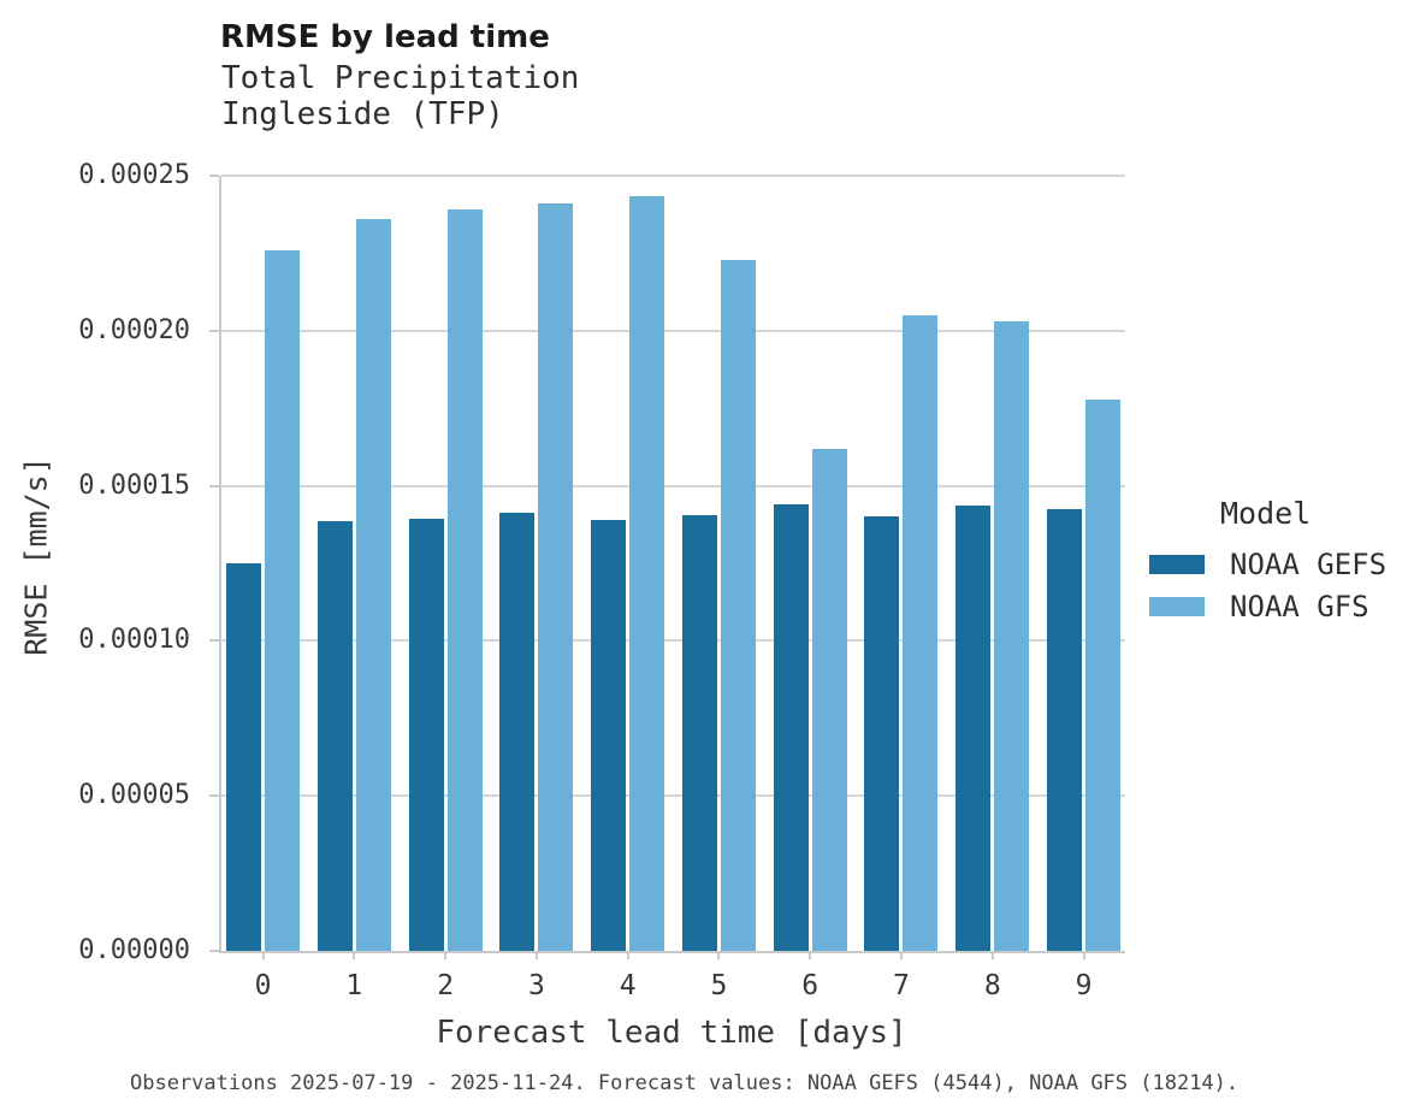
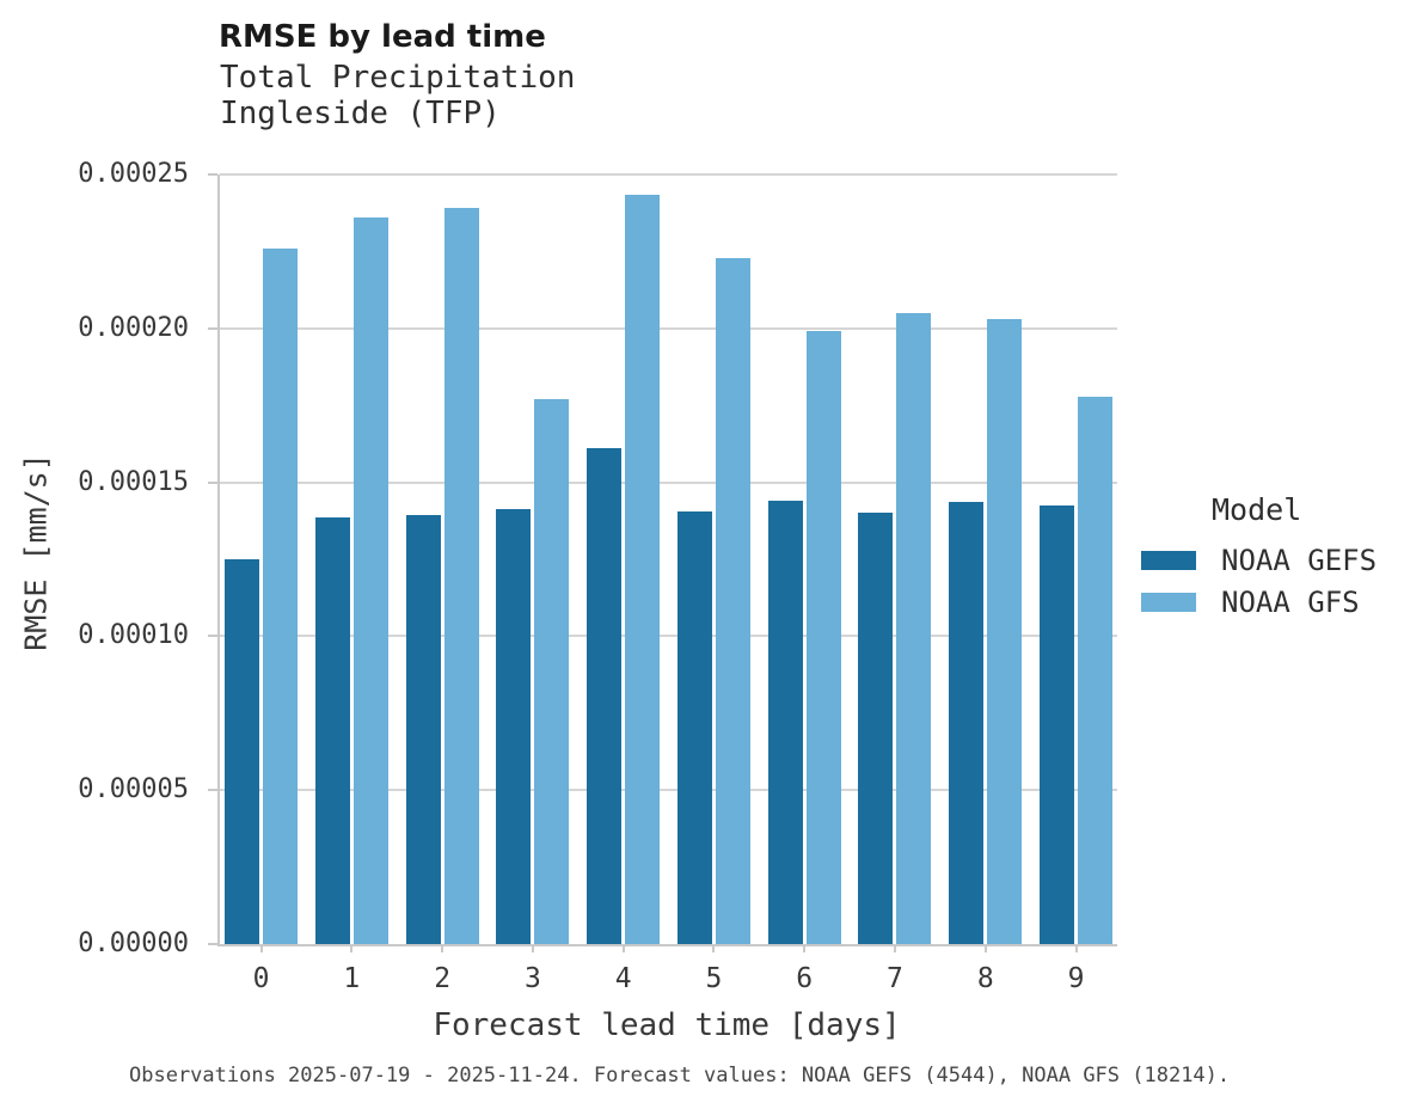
NOAA GFS/3: 0.000241 -> 0.000177
NOAA GEFS/4: 0.000139 -> 0.000161
NOAA GFS/6: 0.000162 -> 0.000199
